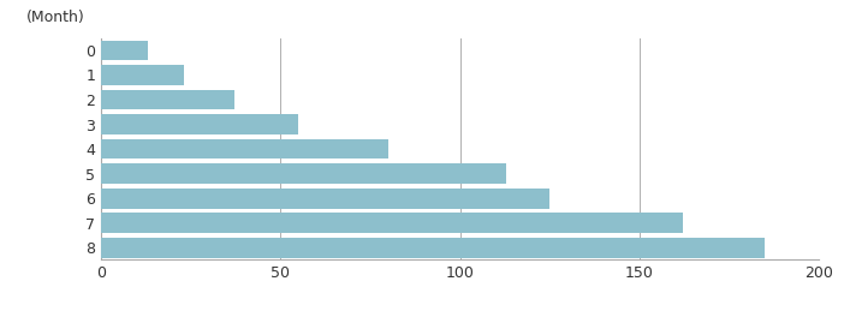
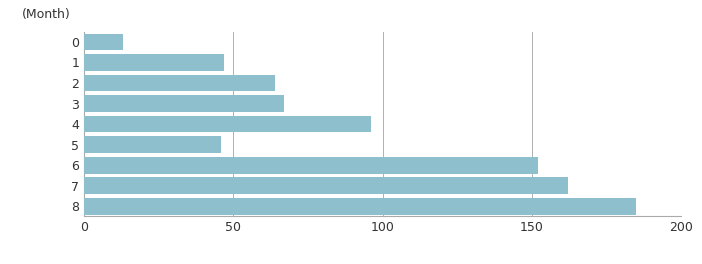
1: 23 -> 47
2: 37 -> 64
3: 55 -> 67
4: 80 -> 96
5: 113 -> 46
6: 125 -> 152
